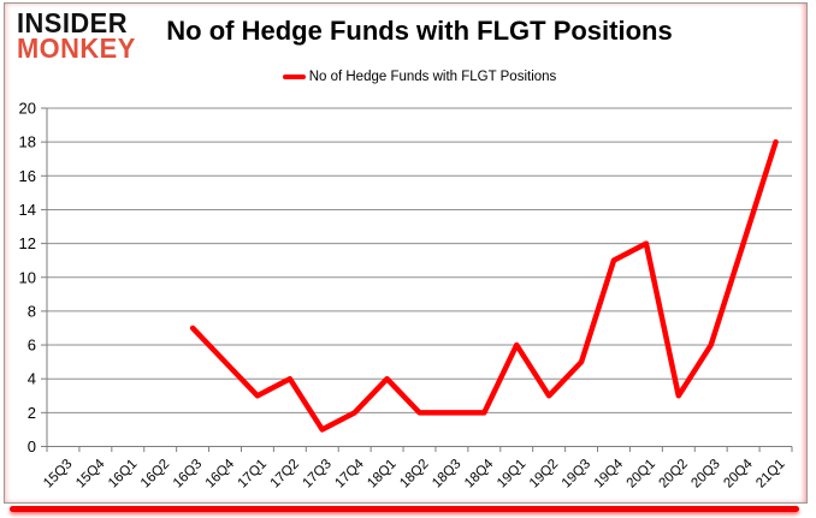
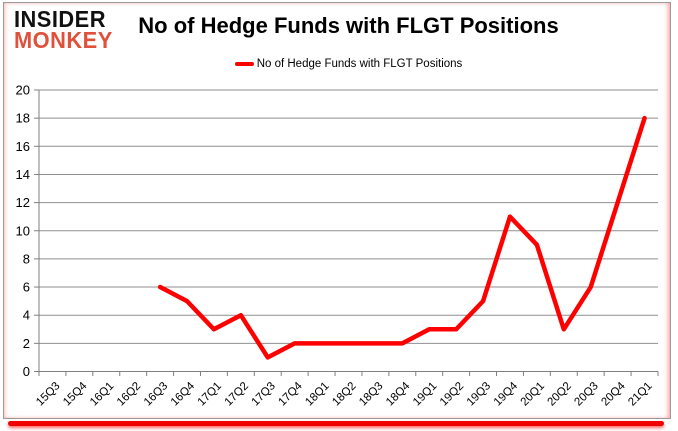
16Q3: 7 -> 6
18Q1: 4 -> 2
19Q1: 6 -> 3
20Q1: 12 -> 9
